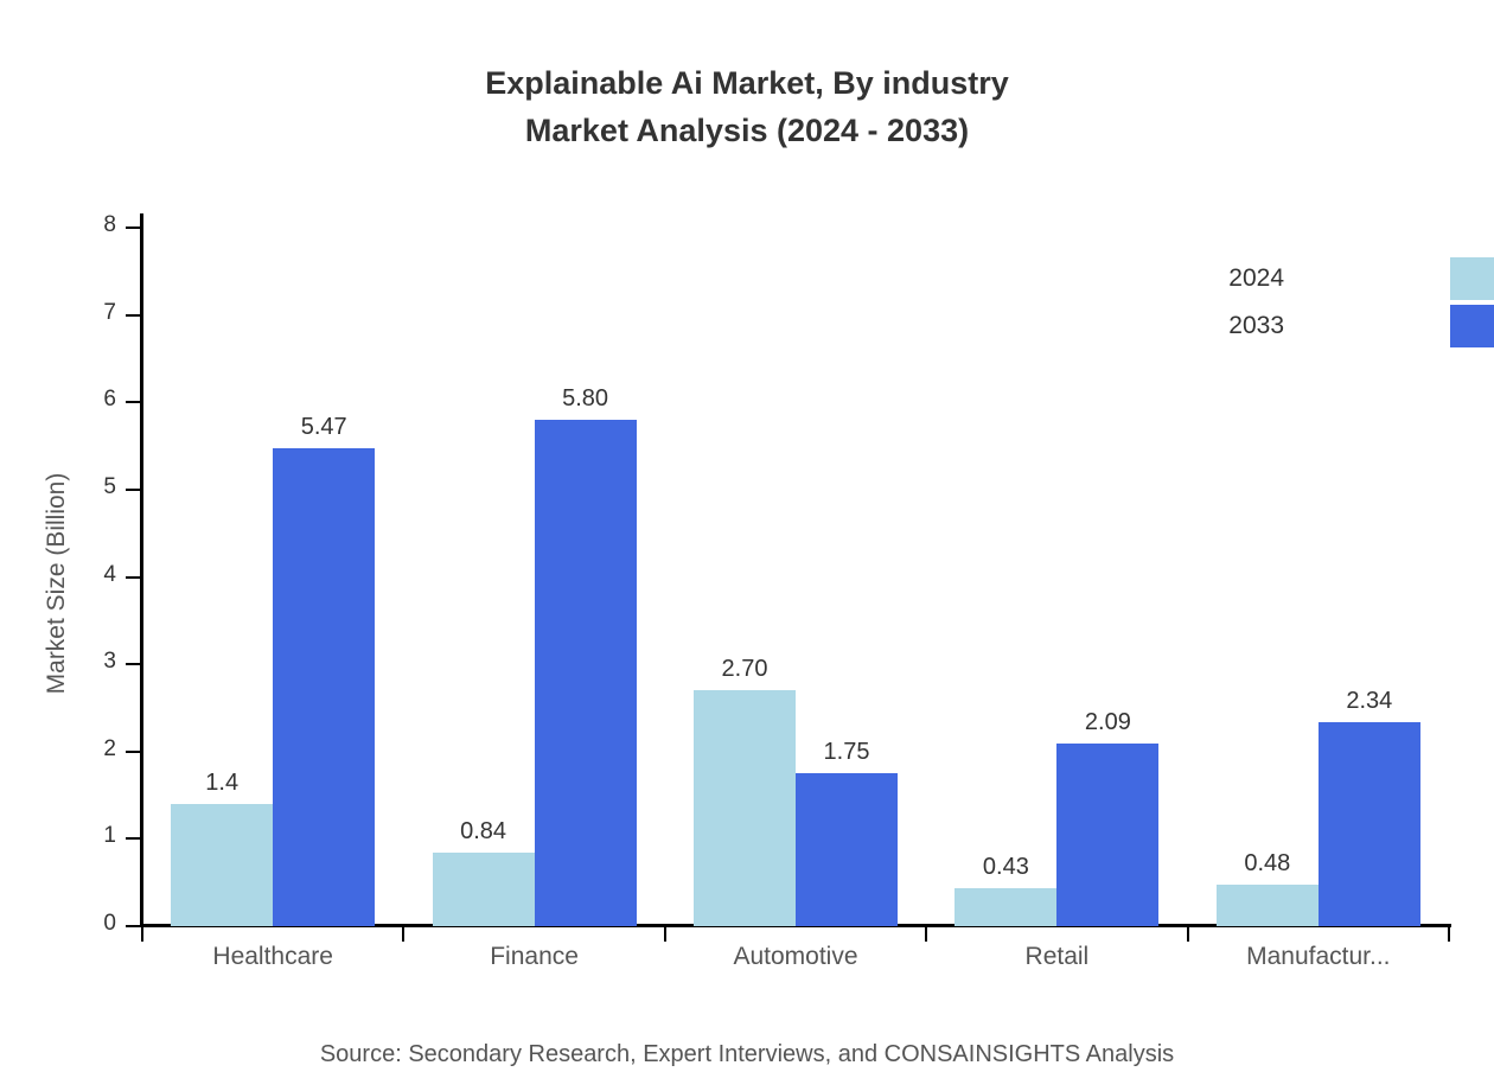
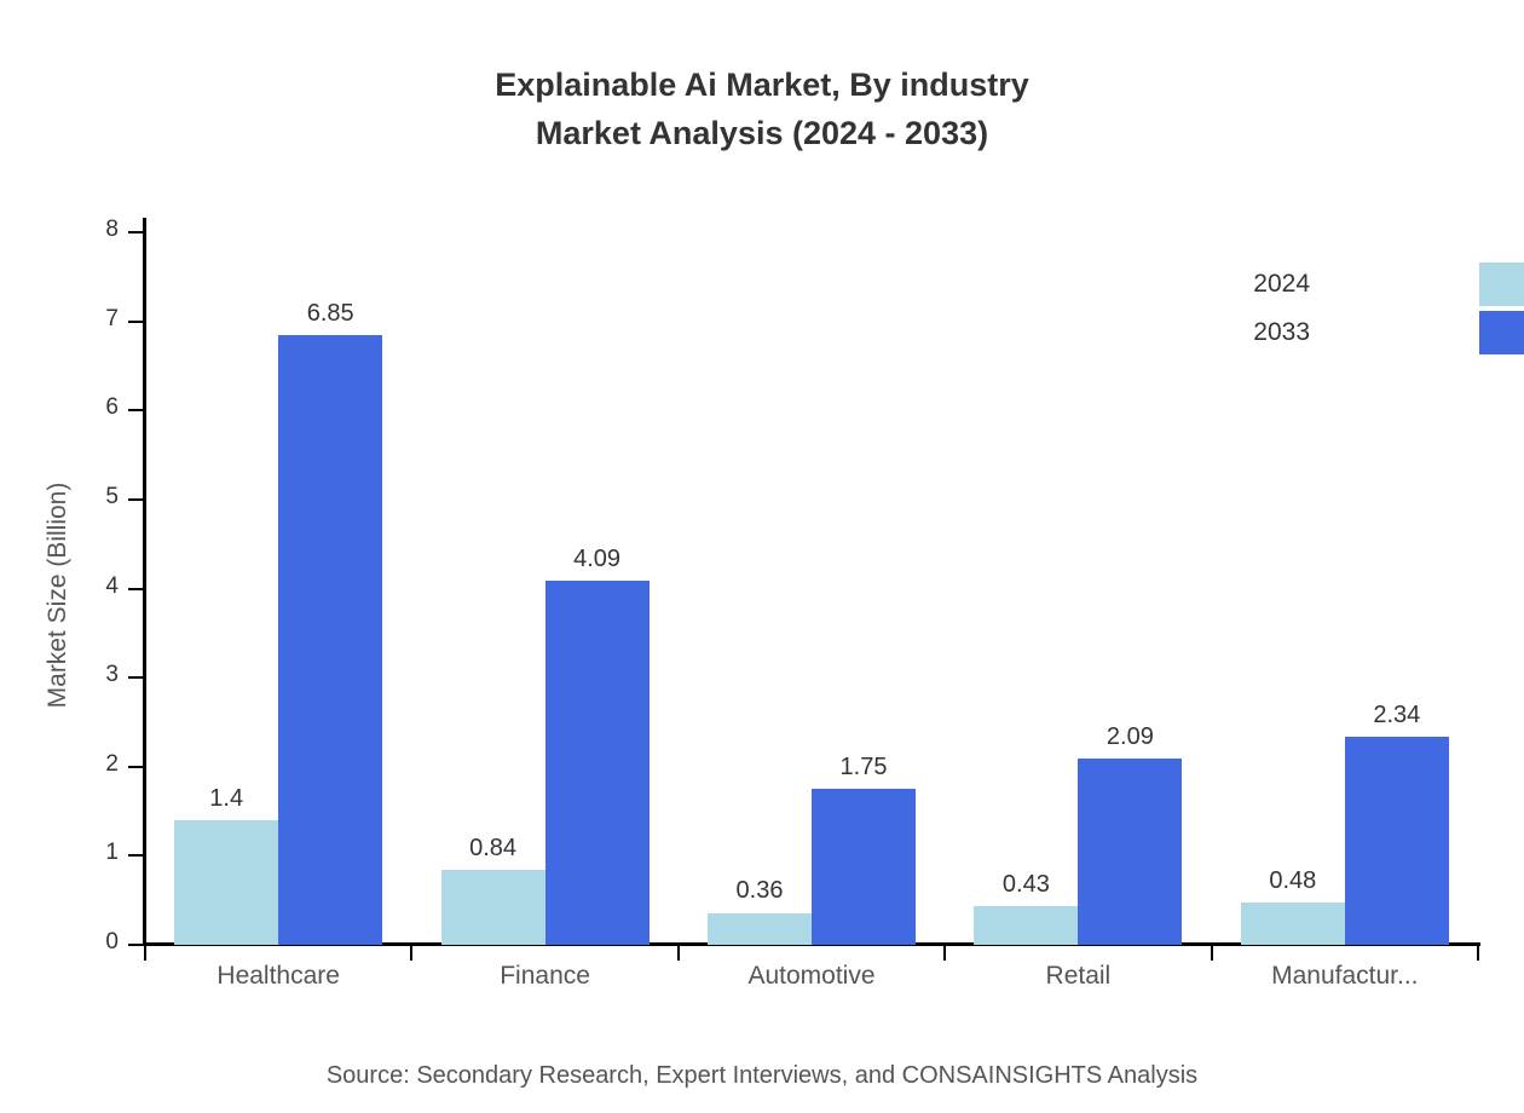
2033/Healthcare: 5.47 -> 6.85
2033/Finance: 5.80 -> 4.09
2024/Automotive: 2.70 -> 0.36
